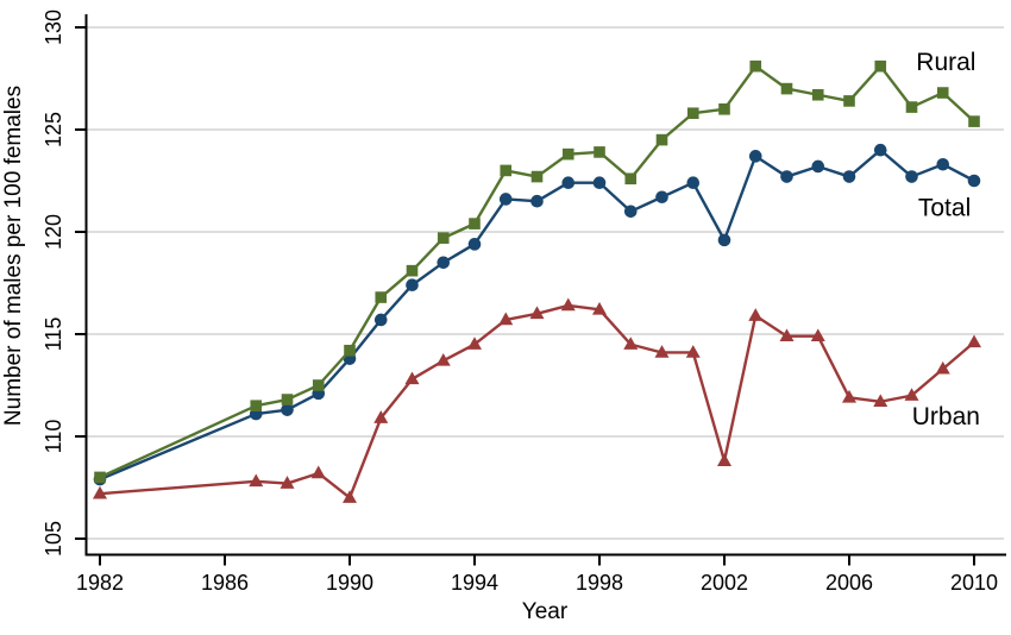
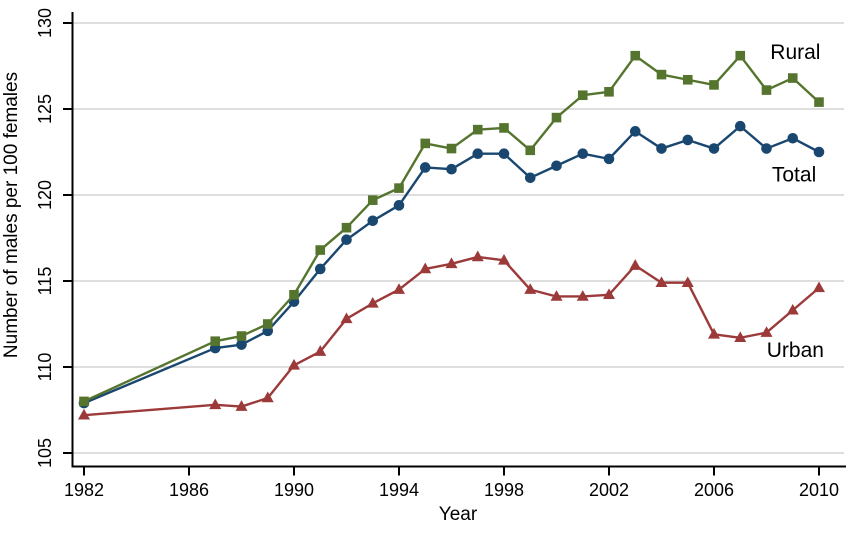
Urban/1990: 107.0 -> 110.1
Total/2002: 119.6 -> 122.1
Urban/2002: 108.8 -> 114.2
